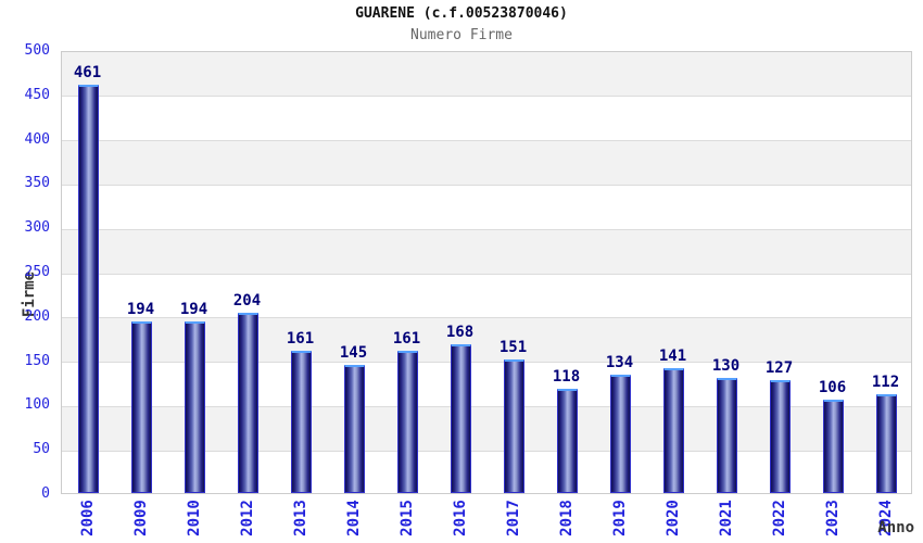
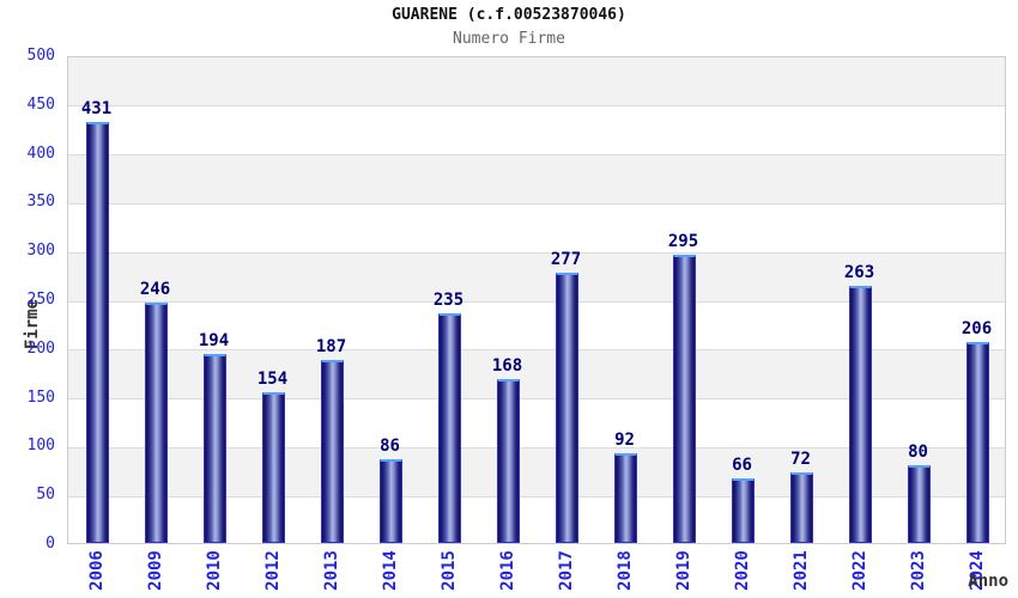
2006: 461 -> 431
2009: 194 -> 246
2012: 204 -> 154
2013: 161 -> 187
2014: 145 -> 86
2015: 161 -> 235
2017: 151 -> 277
2018: 118 -> 92
2019: 134 -> 295
2020: 141 -> 66
2021: 130 -> 72
2022: 127 -> 263
2023: 106 -> 80
2024: 112 -> 206
